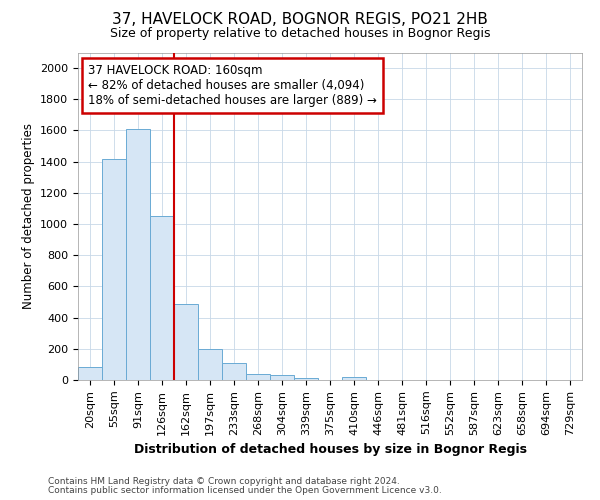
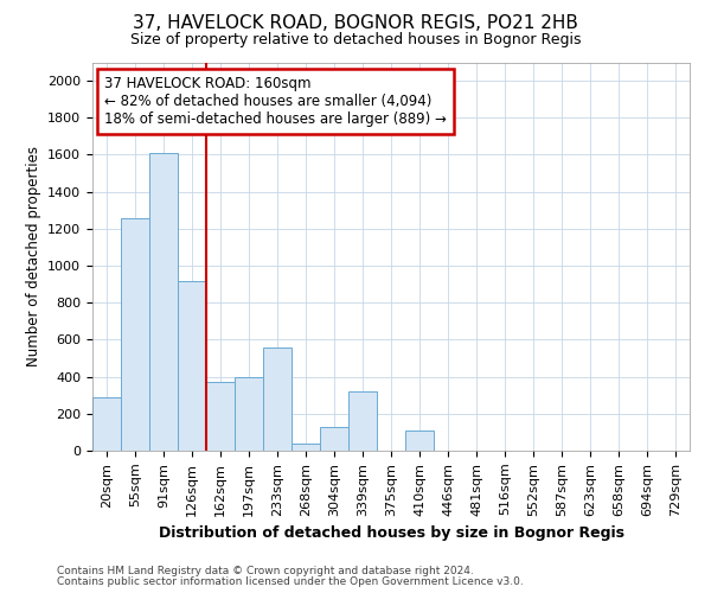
20sqm: 80 -> 290
55sqm: 1420 -> 1260
126sqm: 1050 -> 920
162sqm: 490 -> 370
197sqm: 200 -> 400
233sqm: 110 -> 560
304sqm: 30 -> 130
339sqm: 20 -> 320
410sqm: 20 -> 110
